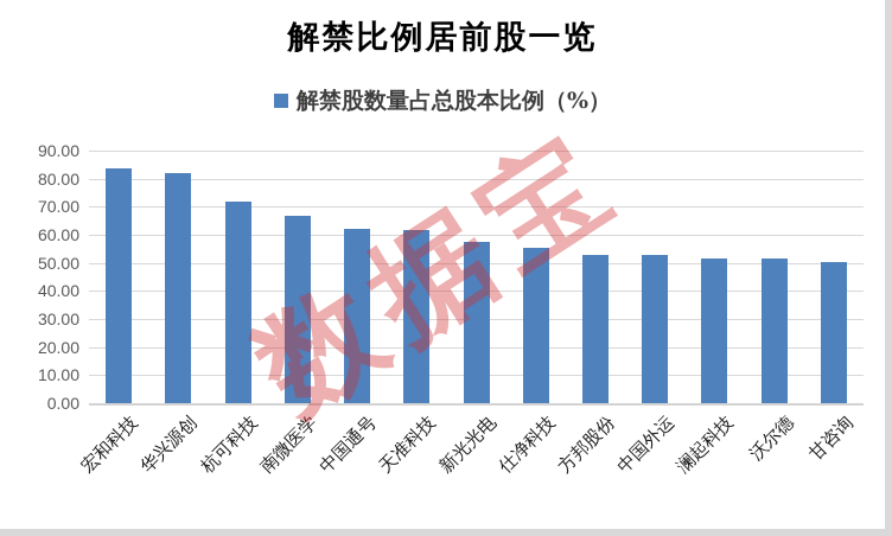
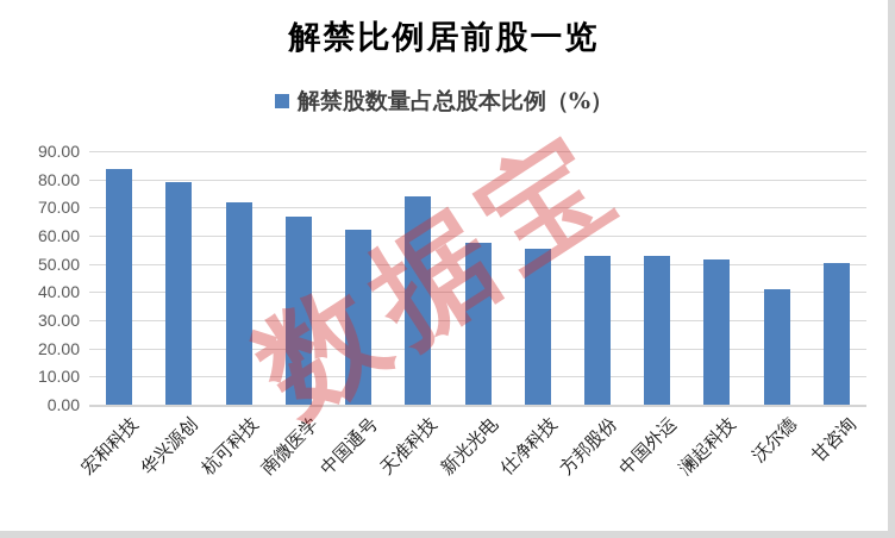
华兴源创: 82 -> 79
天准科技: 62 -> 74
沃尔德: 52 -> 41
